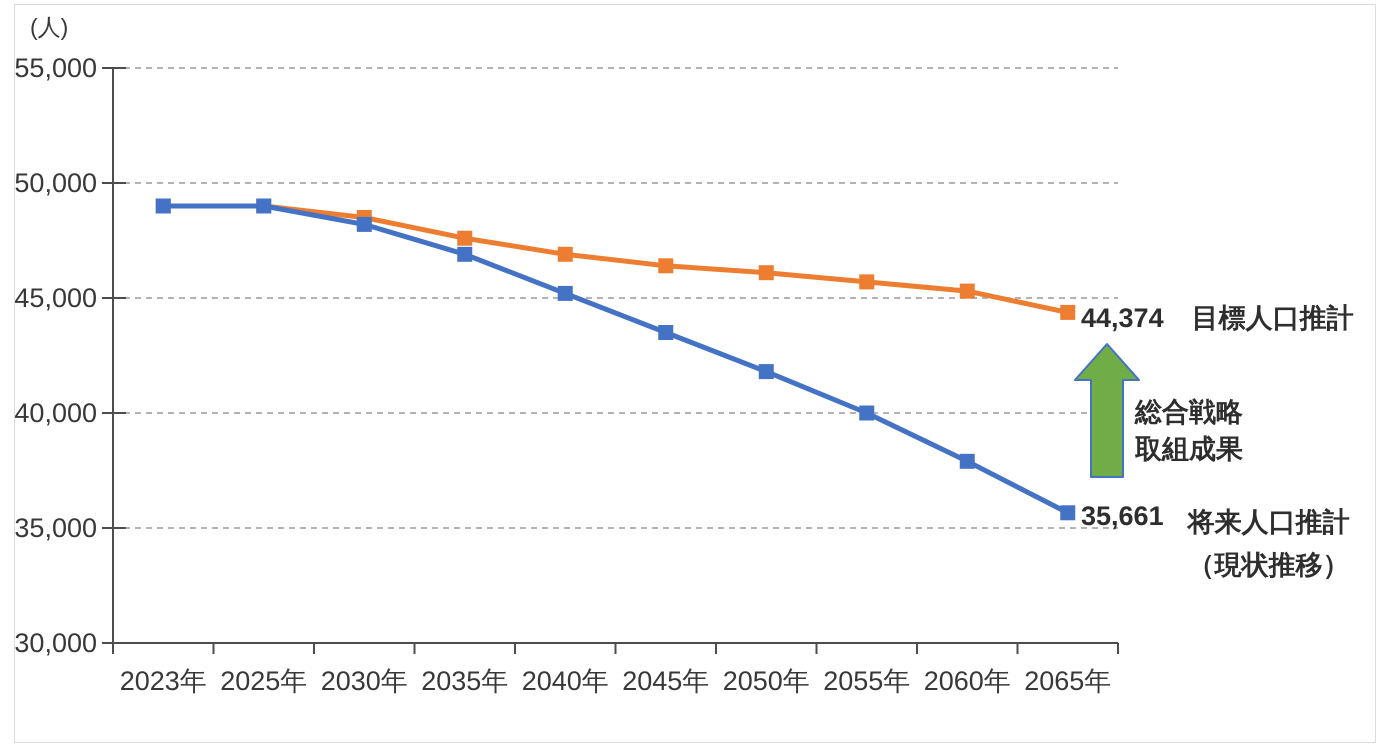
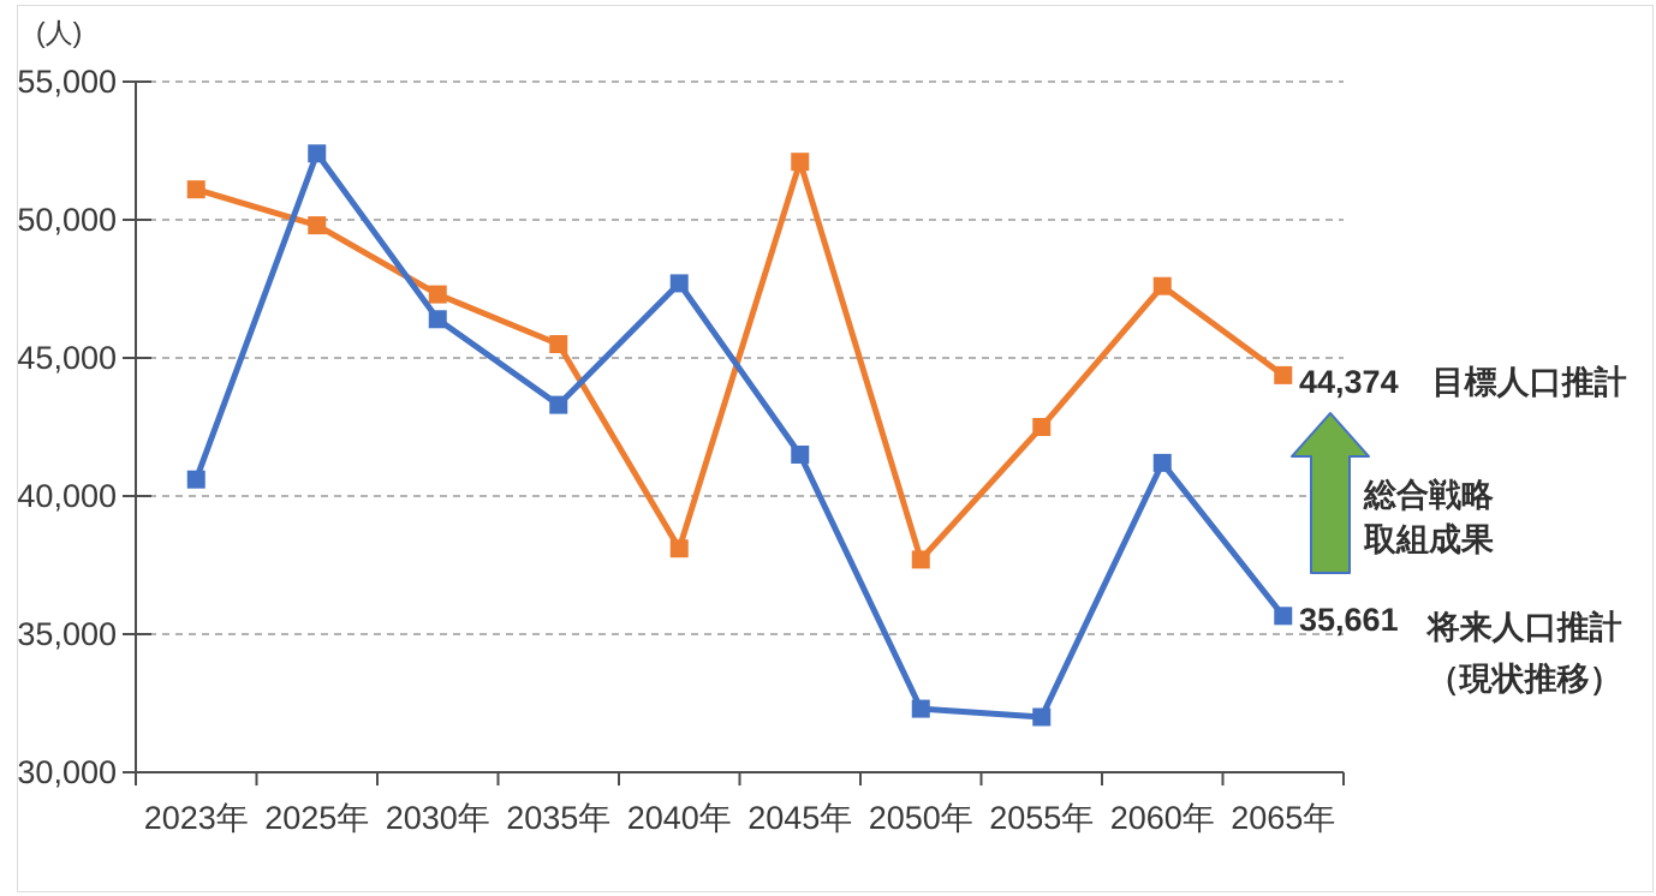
目標人口推計/2023年: 49000 -> 51100
将来人口推計（現状推移）/2023年: 49000 -> 40600
目標人口推計/2025年: 49000 -> 49800
将来人口推計（現状推移）/2025年: 49000 -> 52400
目標人口推計/2030年: 48500 -> 47300
将来人口推計（現状推移）/2030年: 48200 -> 46400
目標人口推計/2035年: 47600 -> 45500
将来人口推計（現状推移）/2035年: 46900 -> 43300
目標人口推計/2040年: 46900 -> 38100
将来人口推計（現状推移）/2040年: 45200 -> 47700
目標人口推計/2045年: 46400 -> 52100
将来人口推計（現状推移）/2045年: 43500 -> 41500
目標人口推計/2050年: 46100 -> 37700
将来人口推計（現状推移）/2050年: 41800 -> 32300
目標人口推計/2055年: 45700 -> 42500
将来人口推計（現状推移）/2055年: 40000 -> 32000
目標人口推計/2060年: 45300 -> 47600
将来人口推計（現状推移）/2060年: 37900 -> 41200
